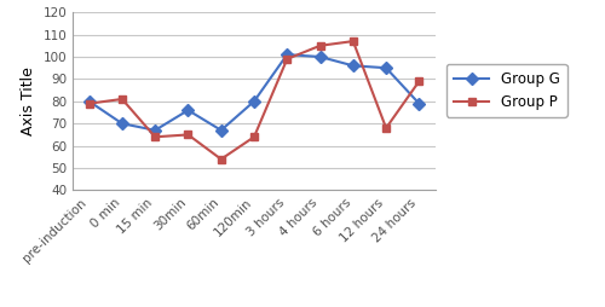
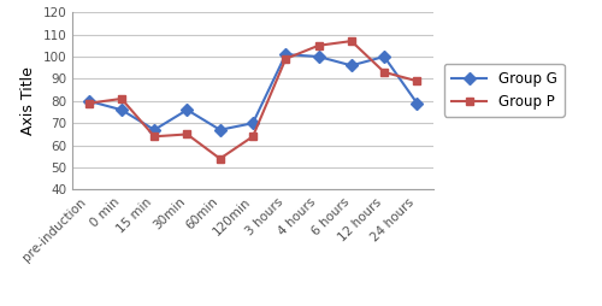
Group G/0 min: 70 -> 76
Group G/120min: 80 -> 70
Group G/12 hours: 95 -> 100
Group P/12 hours: 68 -> 93
